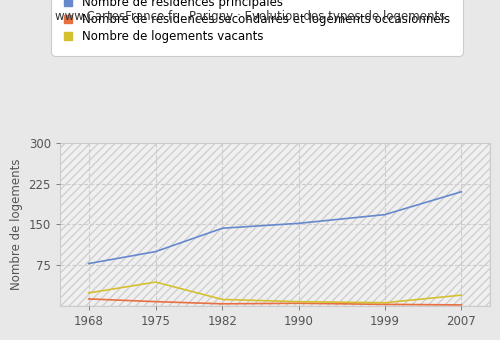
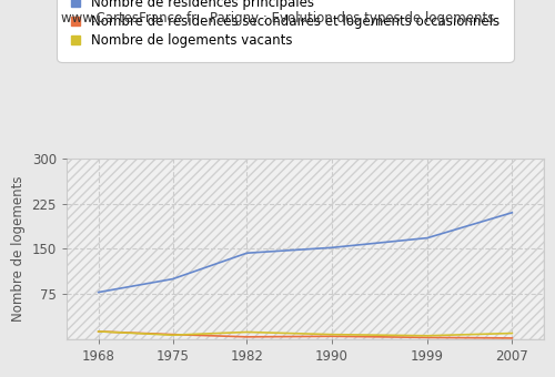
Nombre de logements vacants/1968: 24 -> 13
Nombre de logements vacants/1975: 44 -> 7
Nombre de logements vacants/2007: 20 -> 10
